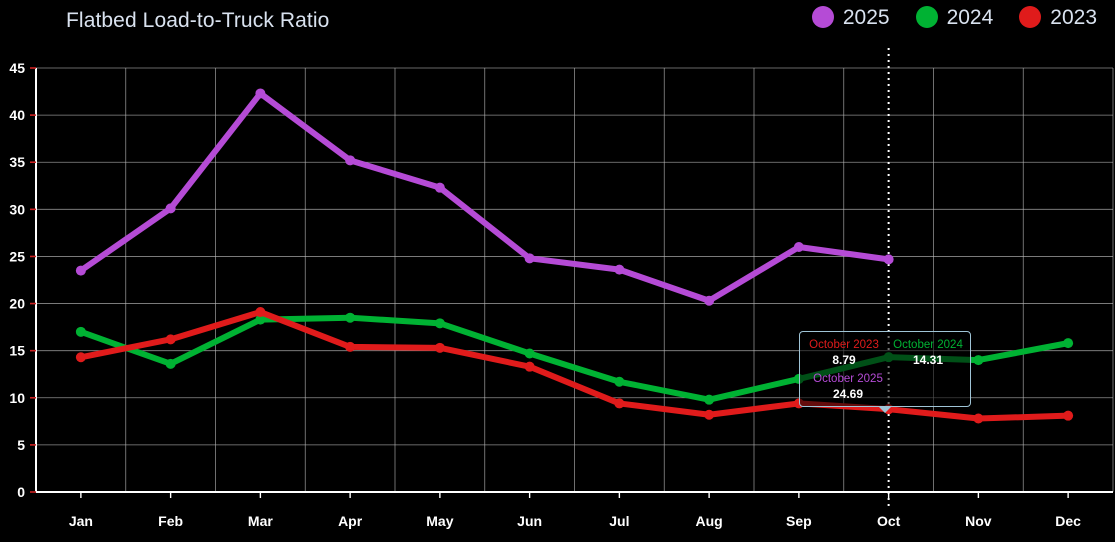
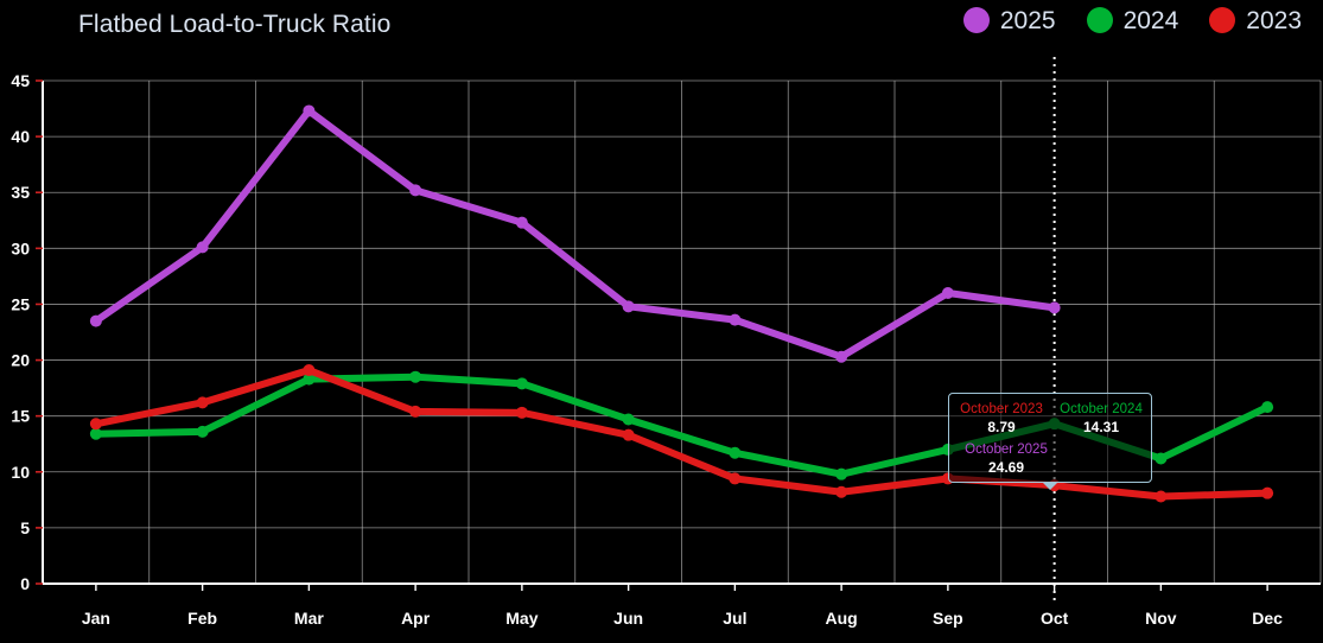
2024/Jan: 17 -> 13
2024/Nov: 14 -> 11
